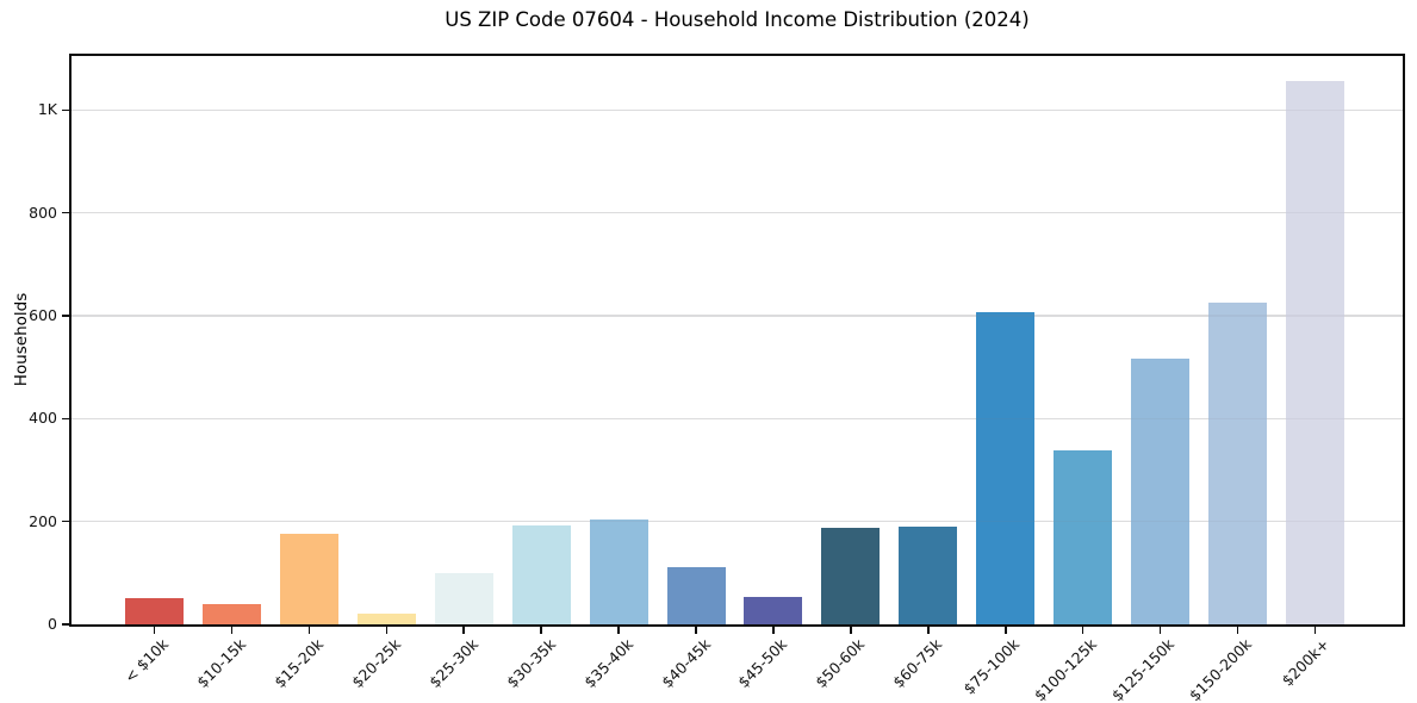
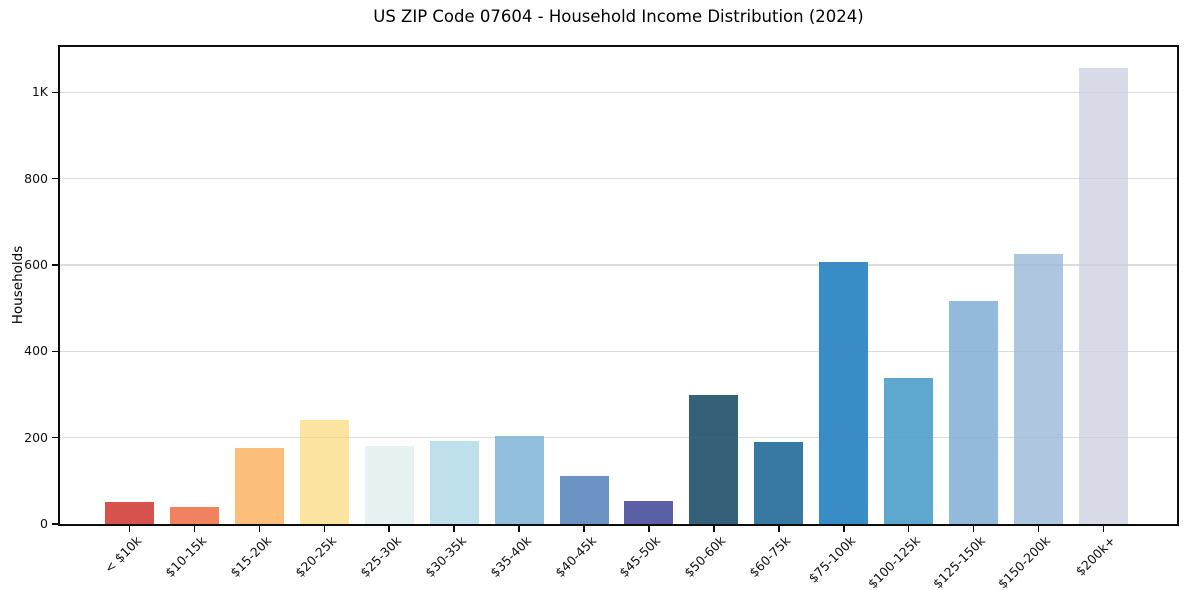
$20-25k: 20 -> 240
$25-30k: 100 -> 180
$50-60k: 190 -> 300
